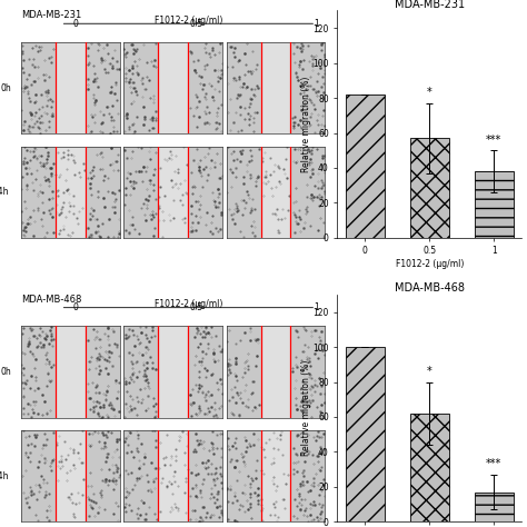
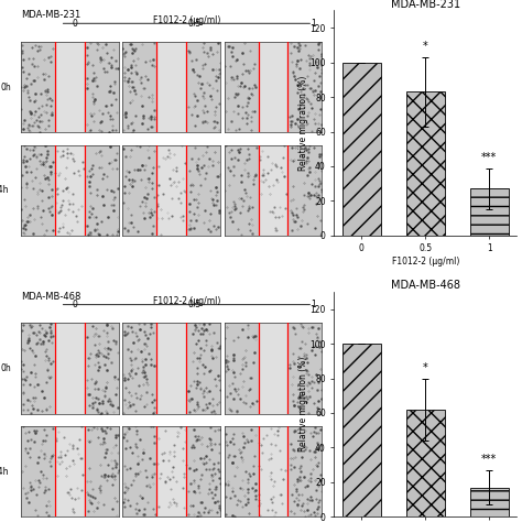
MDA-MB-231/0: 82 -> 100
MDA-MB-231/0.5: 57 -> 83
MDA-MB-231/1: 38 -> 27
